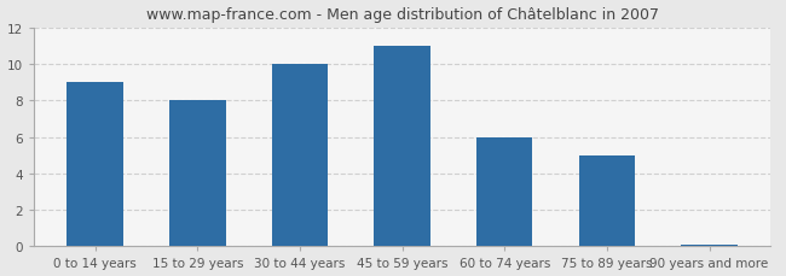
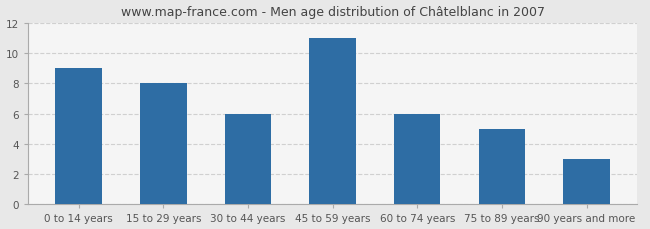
30 to 44 years: 10.0 -> 6.0
90 years and more: 0.1 -> 3.0
